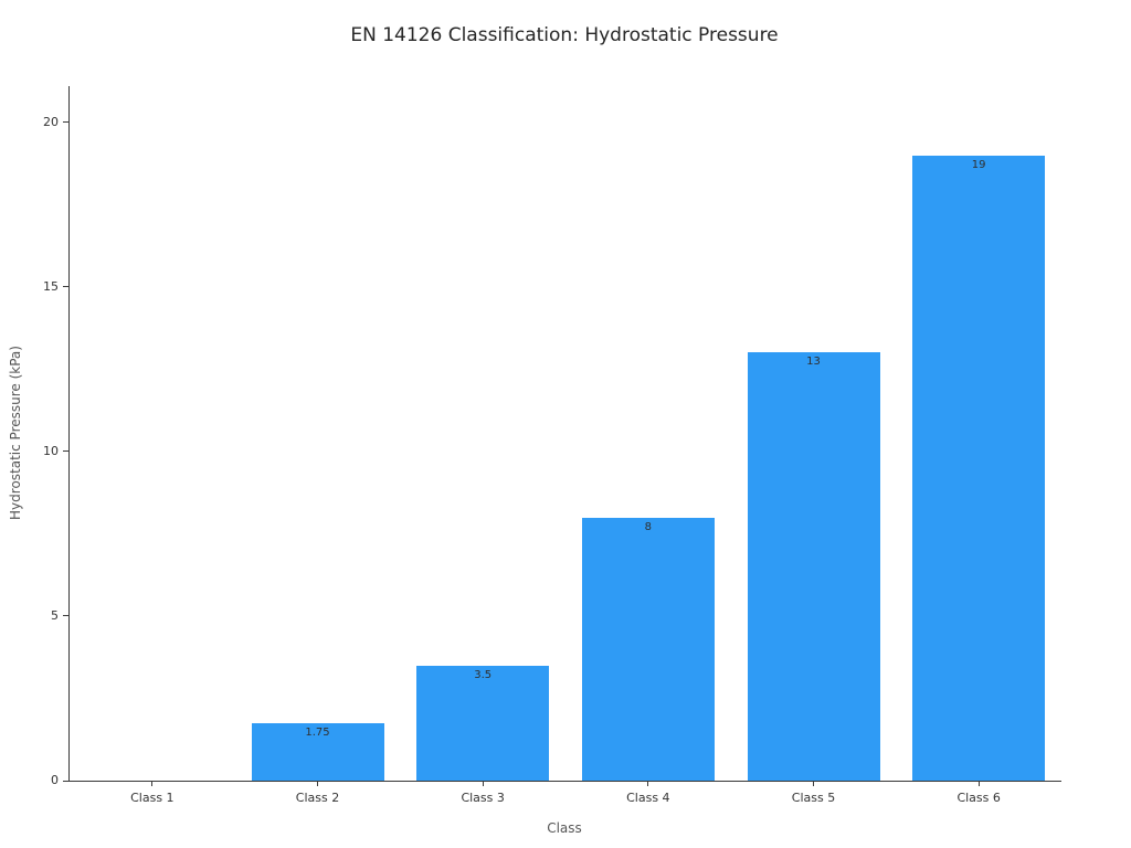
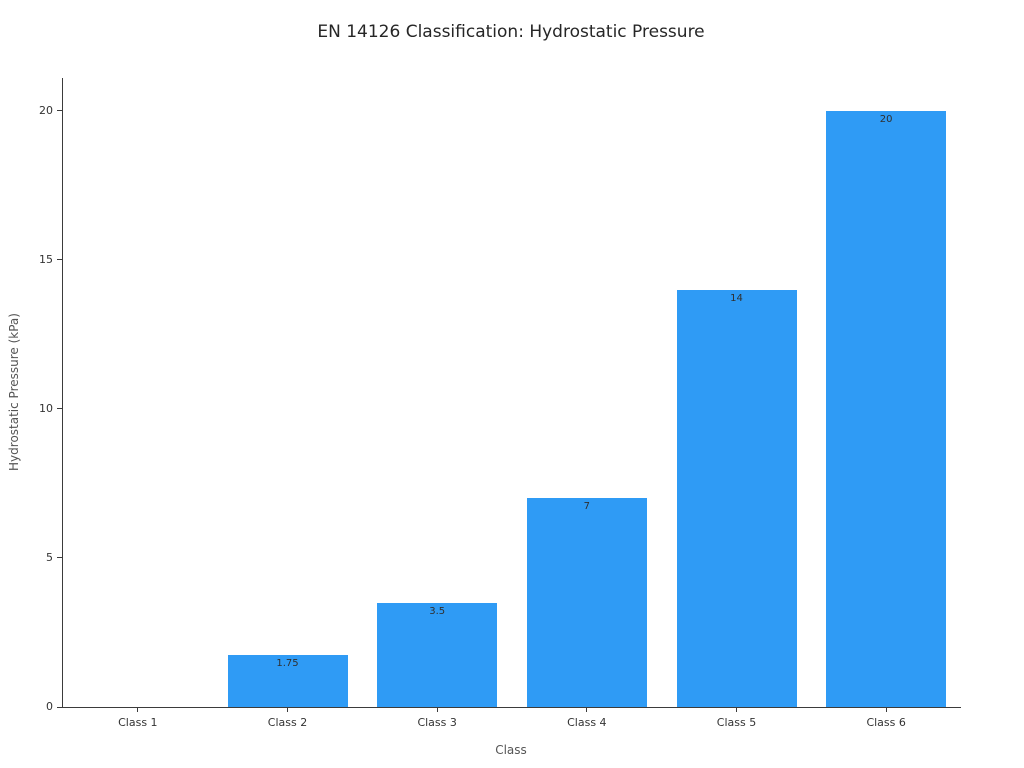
Class 4: 8 -> 7
Class 5: 13 -> 14
Class 6: 19 -> 20
